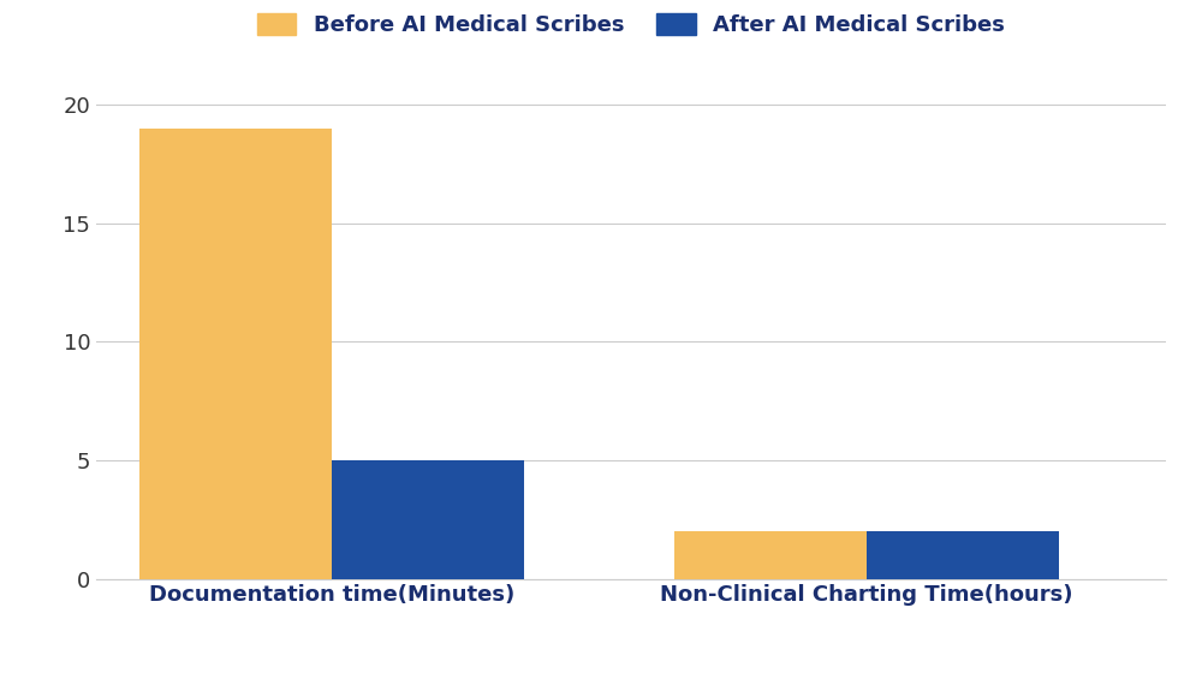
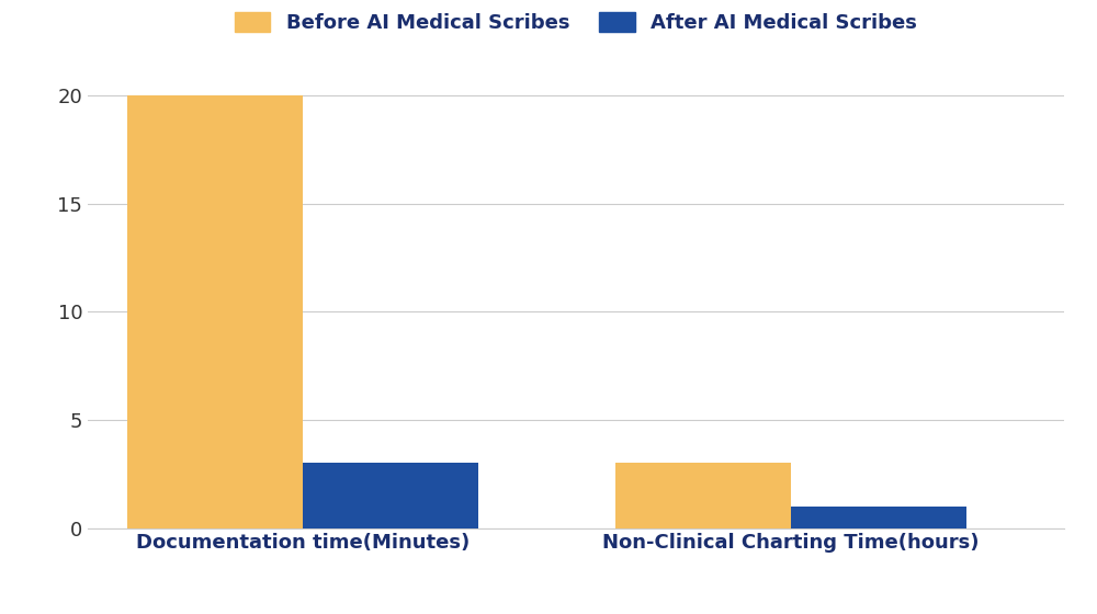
Before AI Medical Scribes/Documentation time(Minutes): 19 -> 20
After AI Medical Scribes/Documentation time(Minutes): 5 -> 3
Before AI Medical Scribes/Non-Clinical Charting Time(hours): 2 -> 3
After AI Medical Scribes/Non-Clinical Charting Time(hours): 2 -> 1
